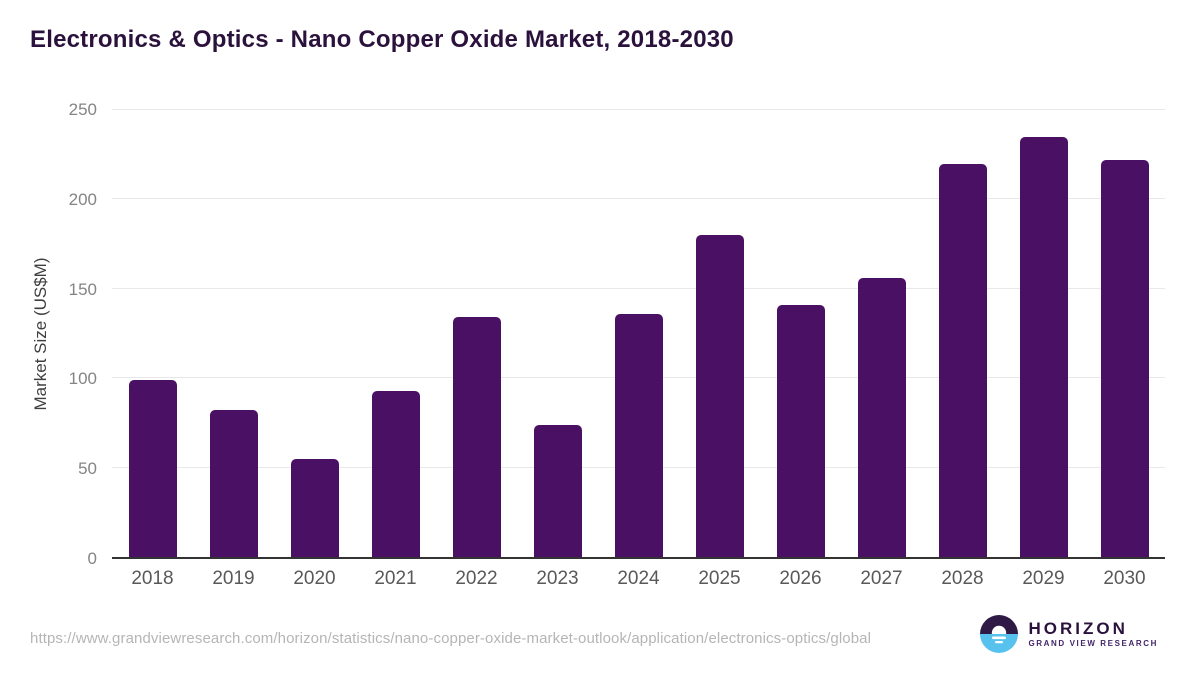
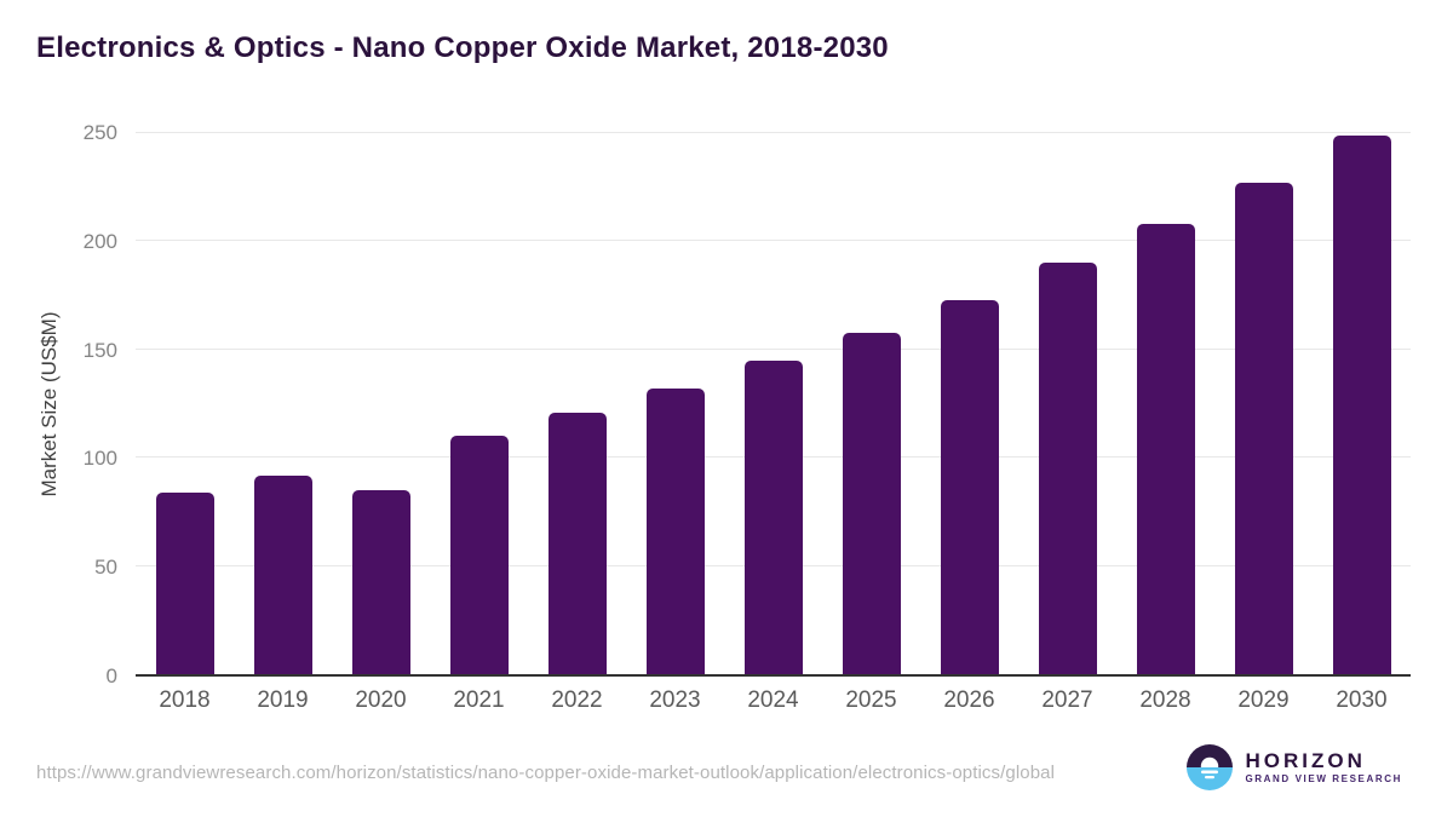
2018: 99 -> 84
2019: 82 -> 92
2020: 55 -> 85
2021: 93 -> 110
2022: 134 -> 121
2023: 74 -> 132
2024: 136 -> 145
2025: 180 -> 158
2026: 141 -> 173
2027: 156 -> 190
2028: 220 -> 208
2029: 235 -> 227
2030: 222 -> 249
